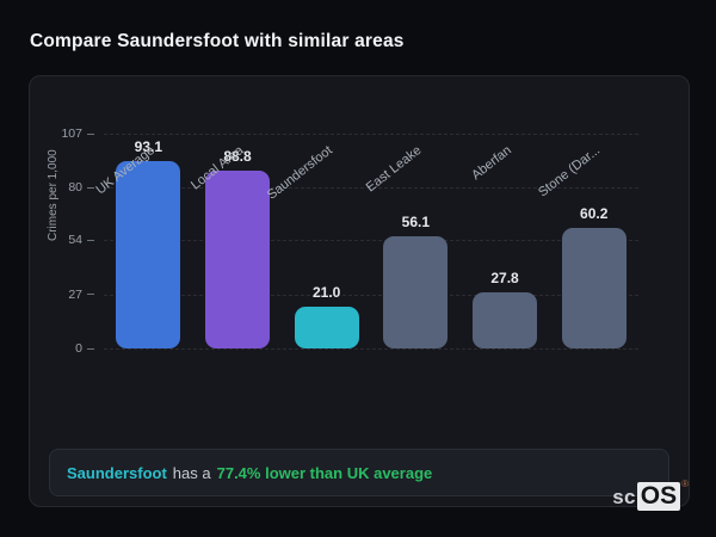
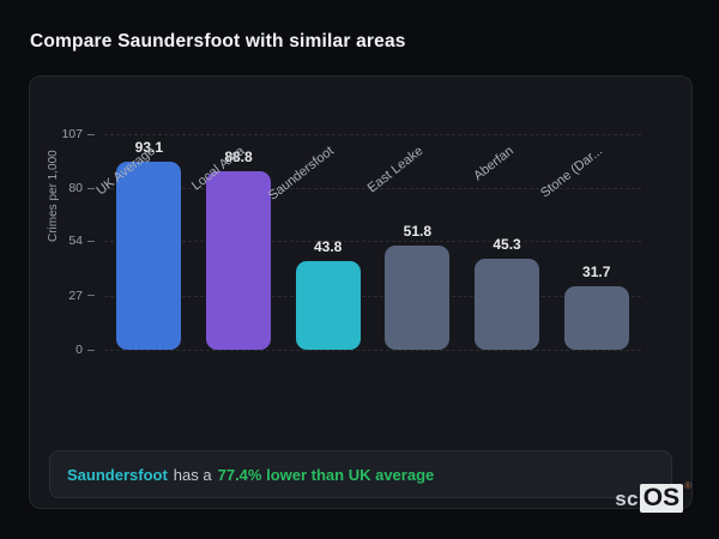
Saundersfoot: 21.0 -> 43.8
East Leake: 56.1 -> 51.8
Aberfan: 27.8 -> 45.3
Stone (Dar...: 60.2 -> 31.7
